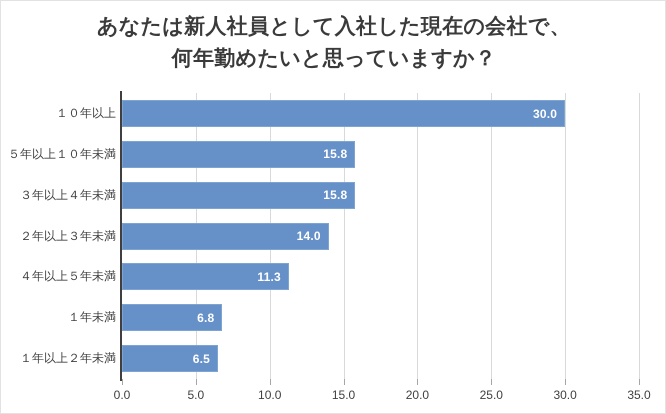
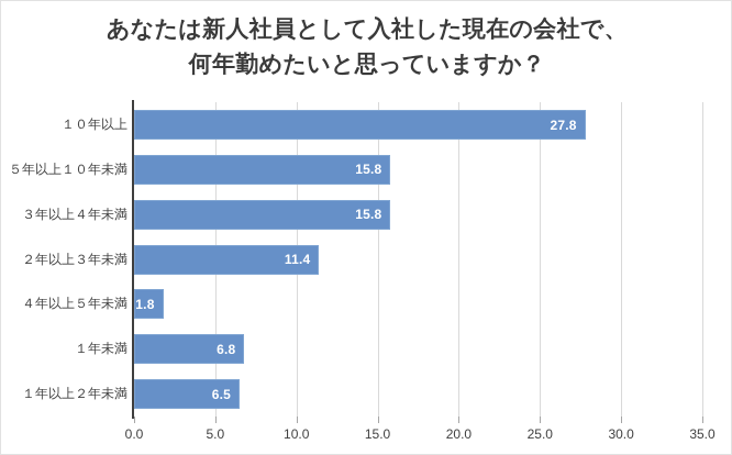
１０年以上: 30.0 -> 27.8
２年以上３年未満: 14.0 -> 11.4
４年以上５年未満: 11.3 -> 1.8
